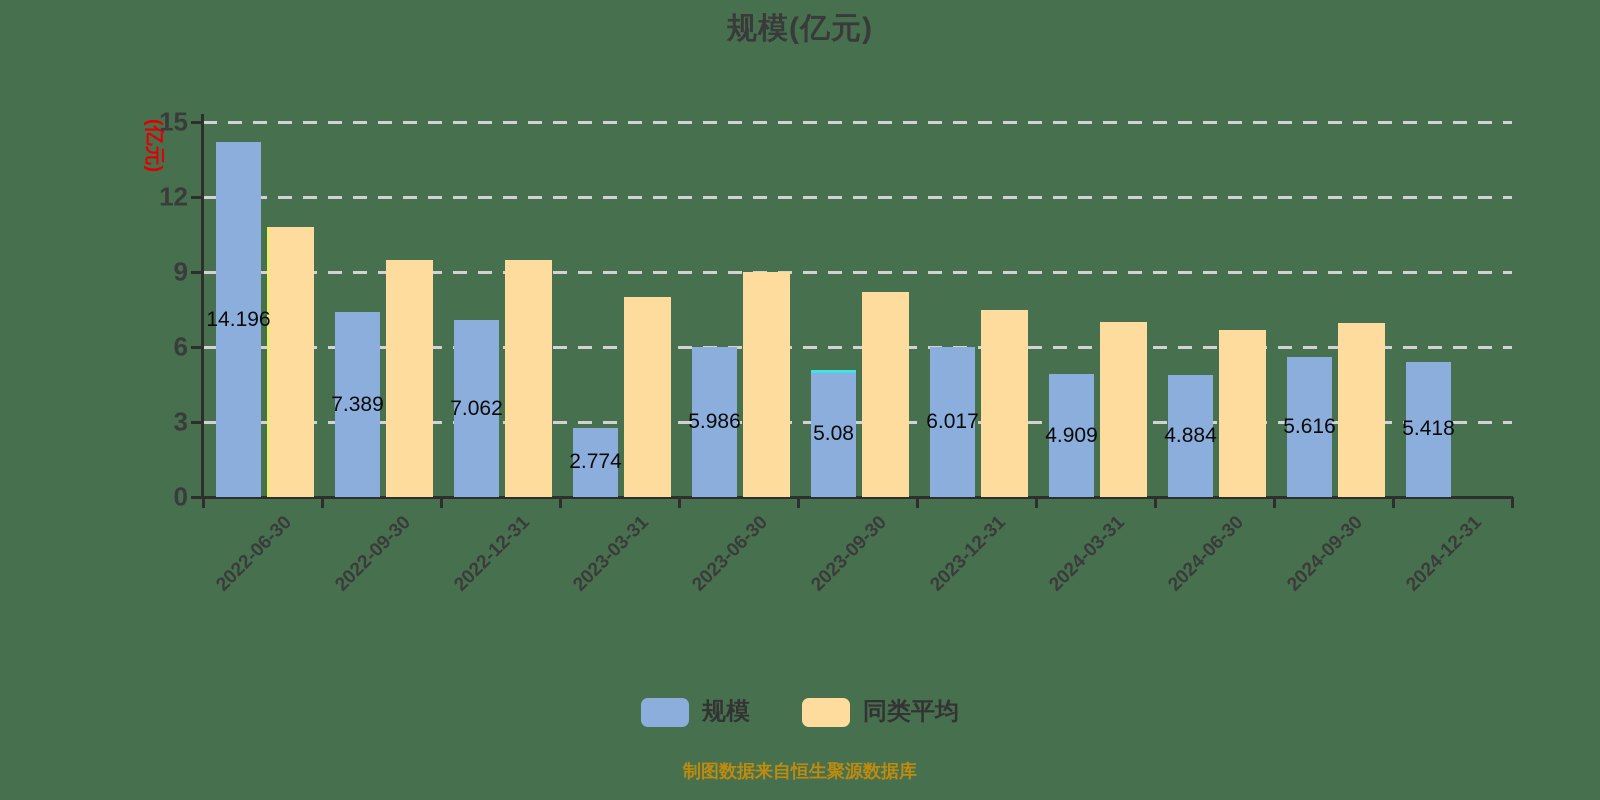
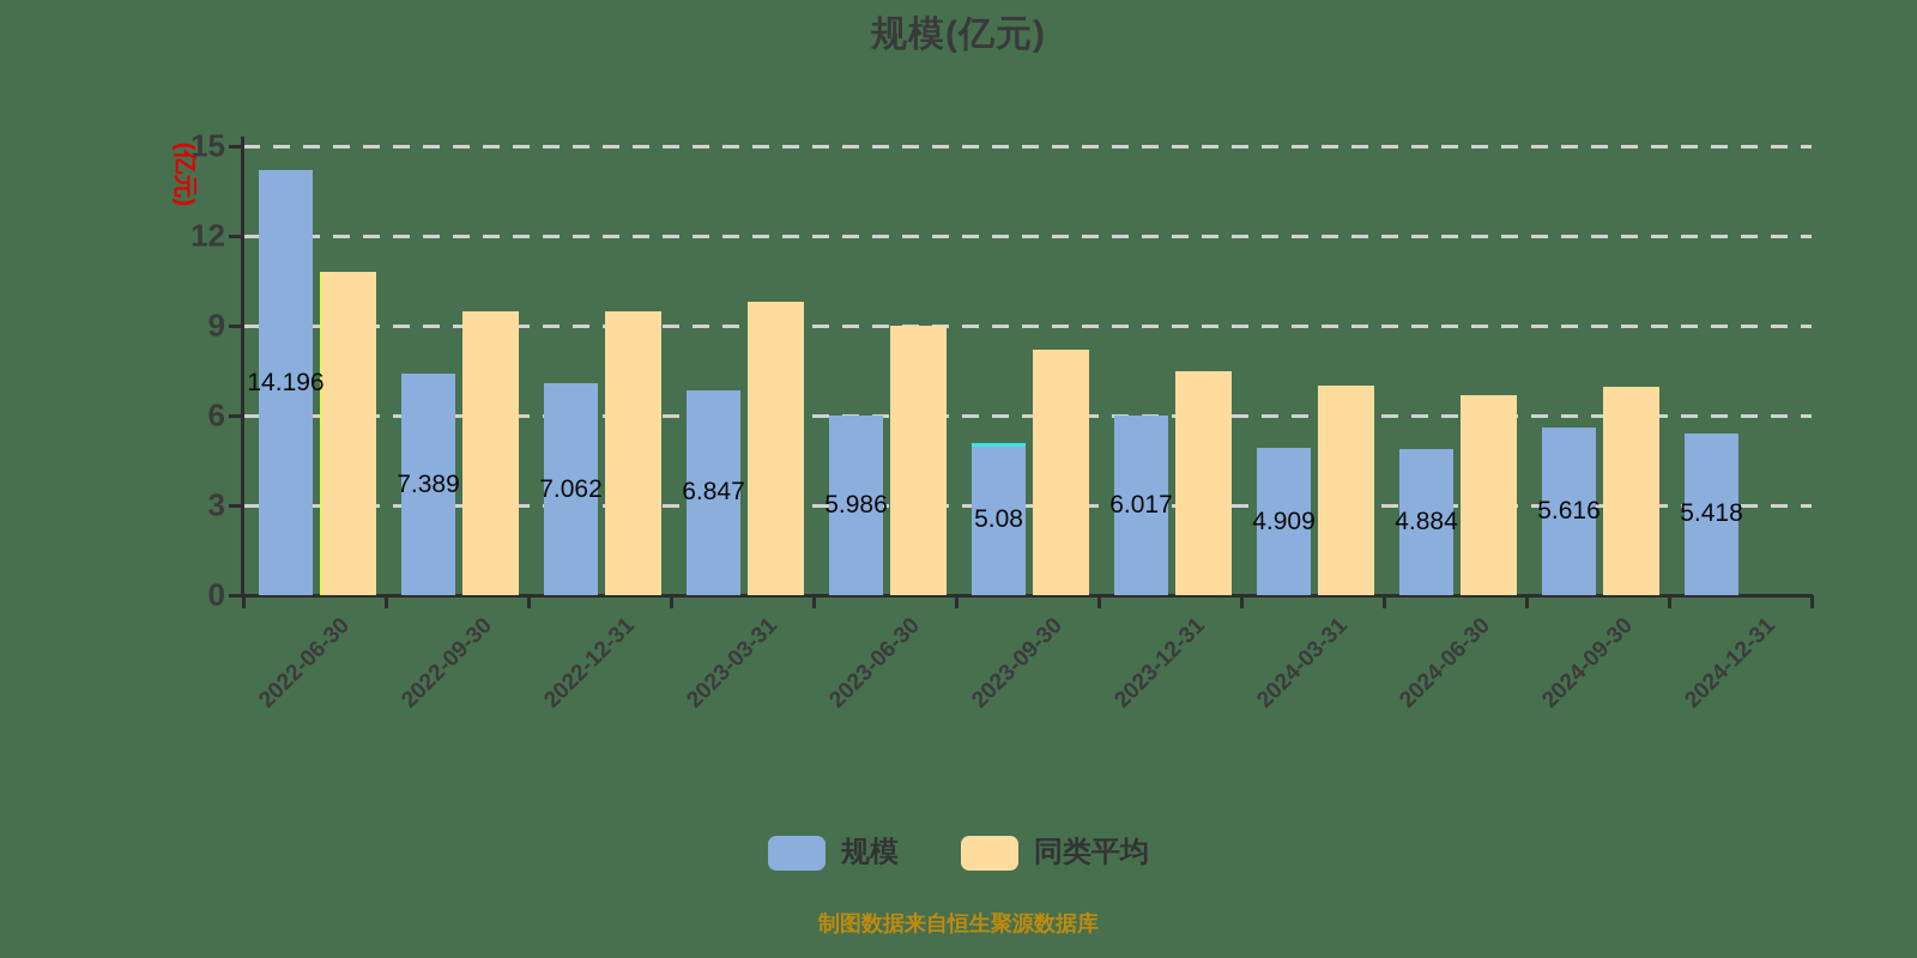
规模/2023-03-31: 2.774 -> 6.847
同类平均/2023-03-31: 8.0 -> 9.8
